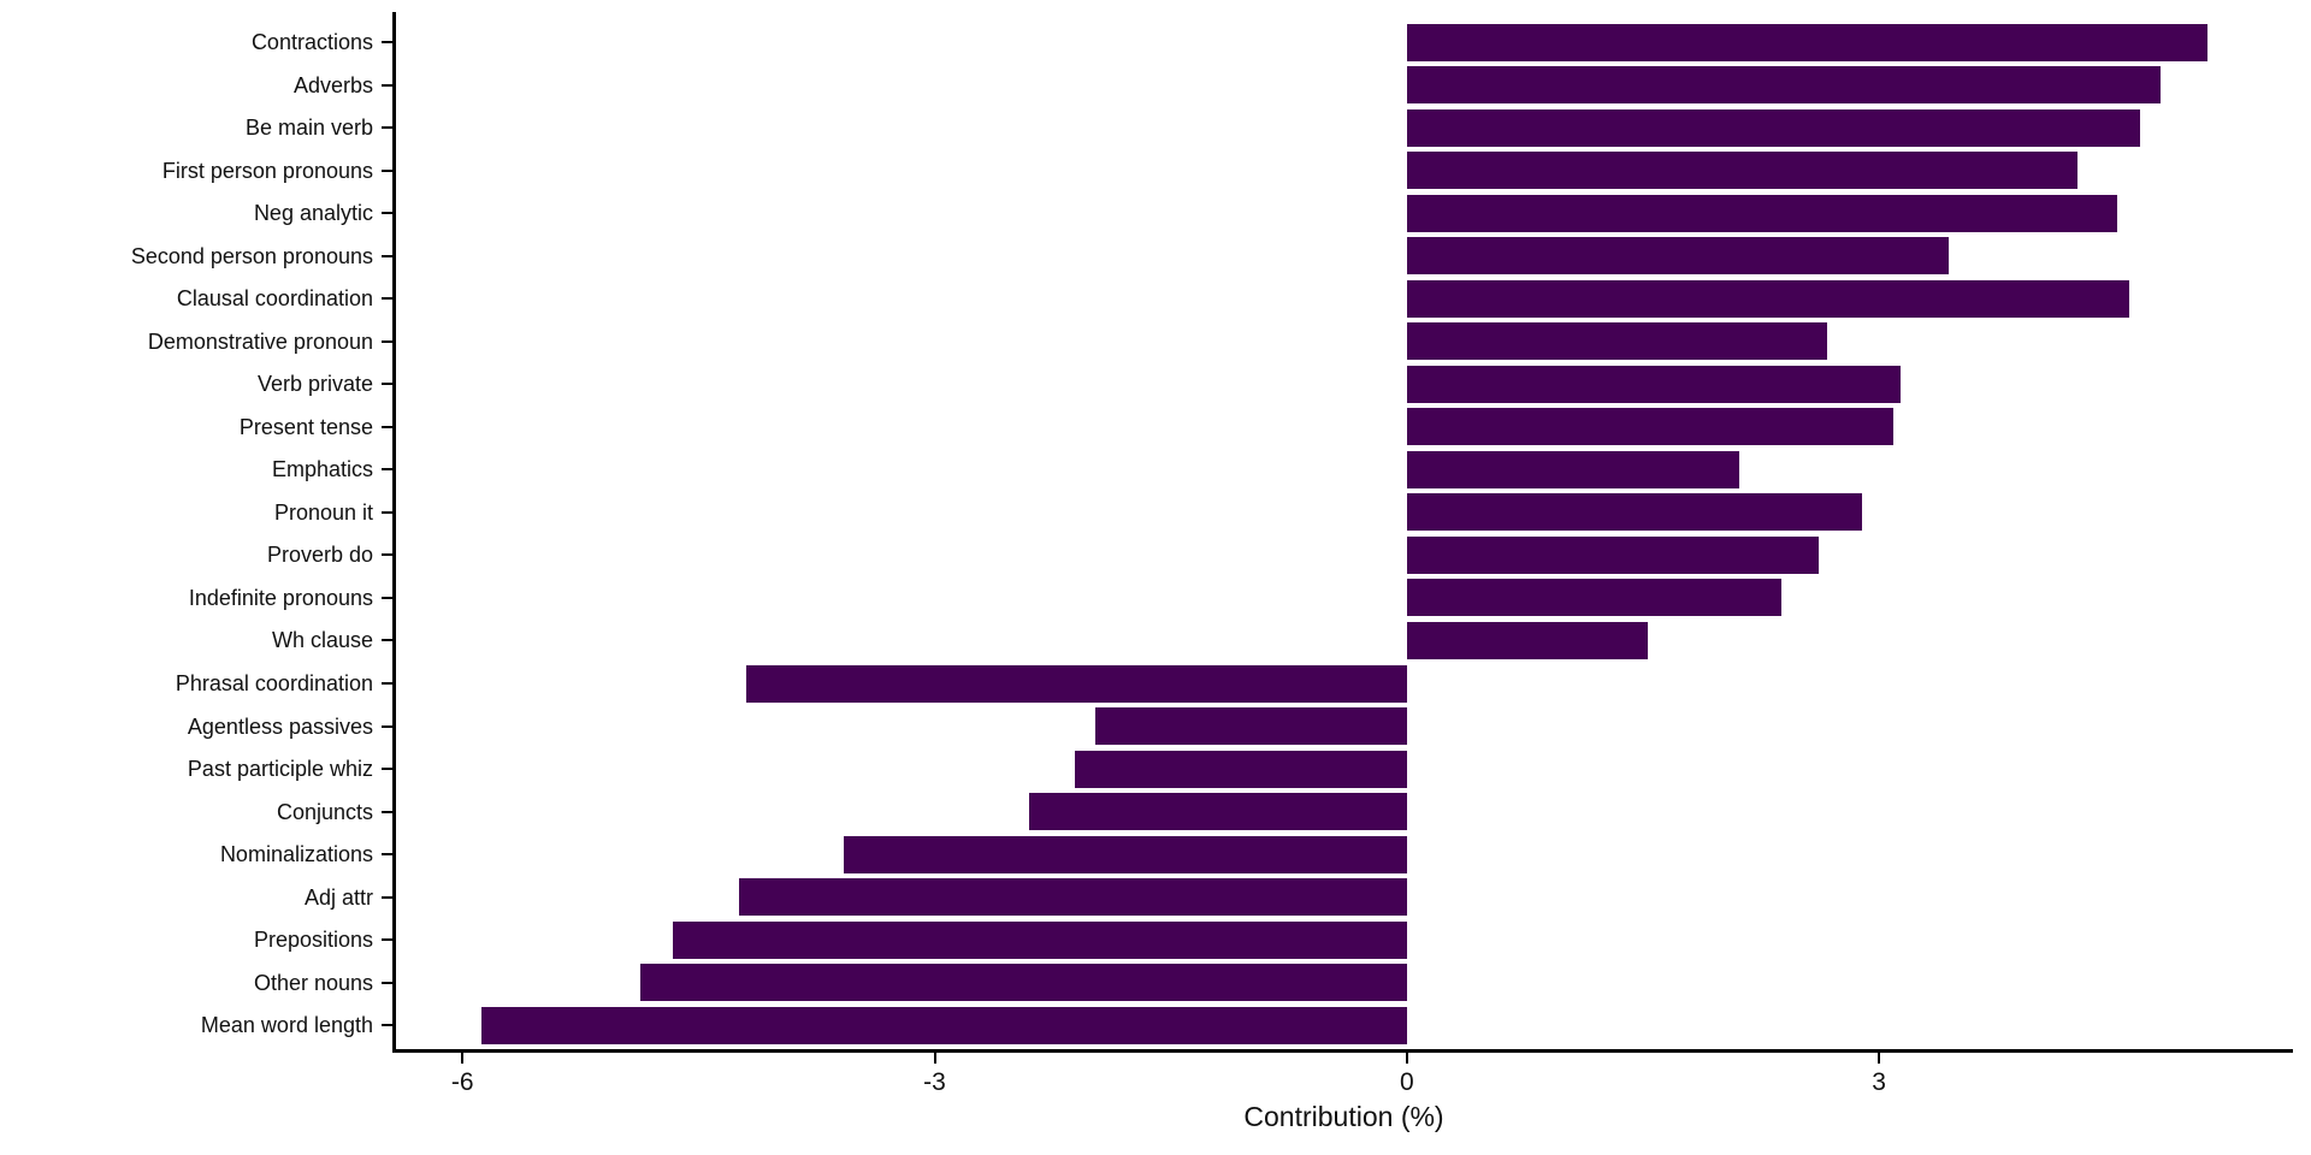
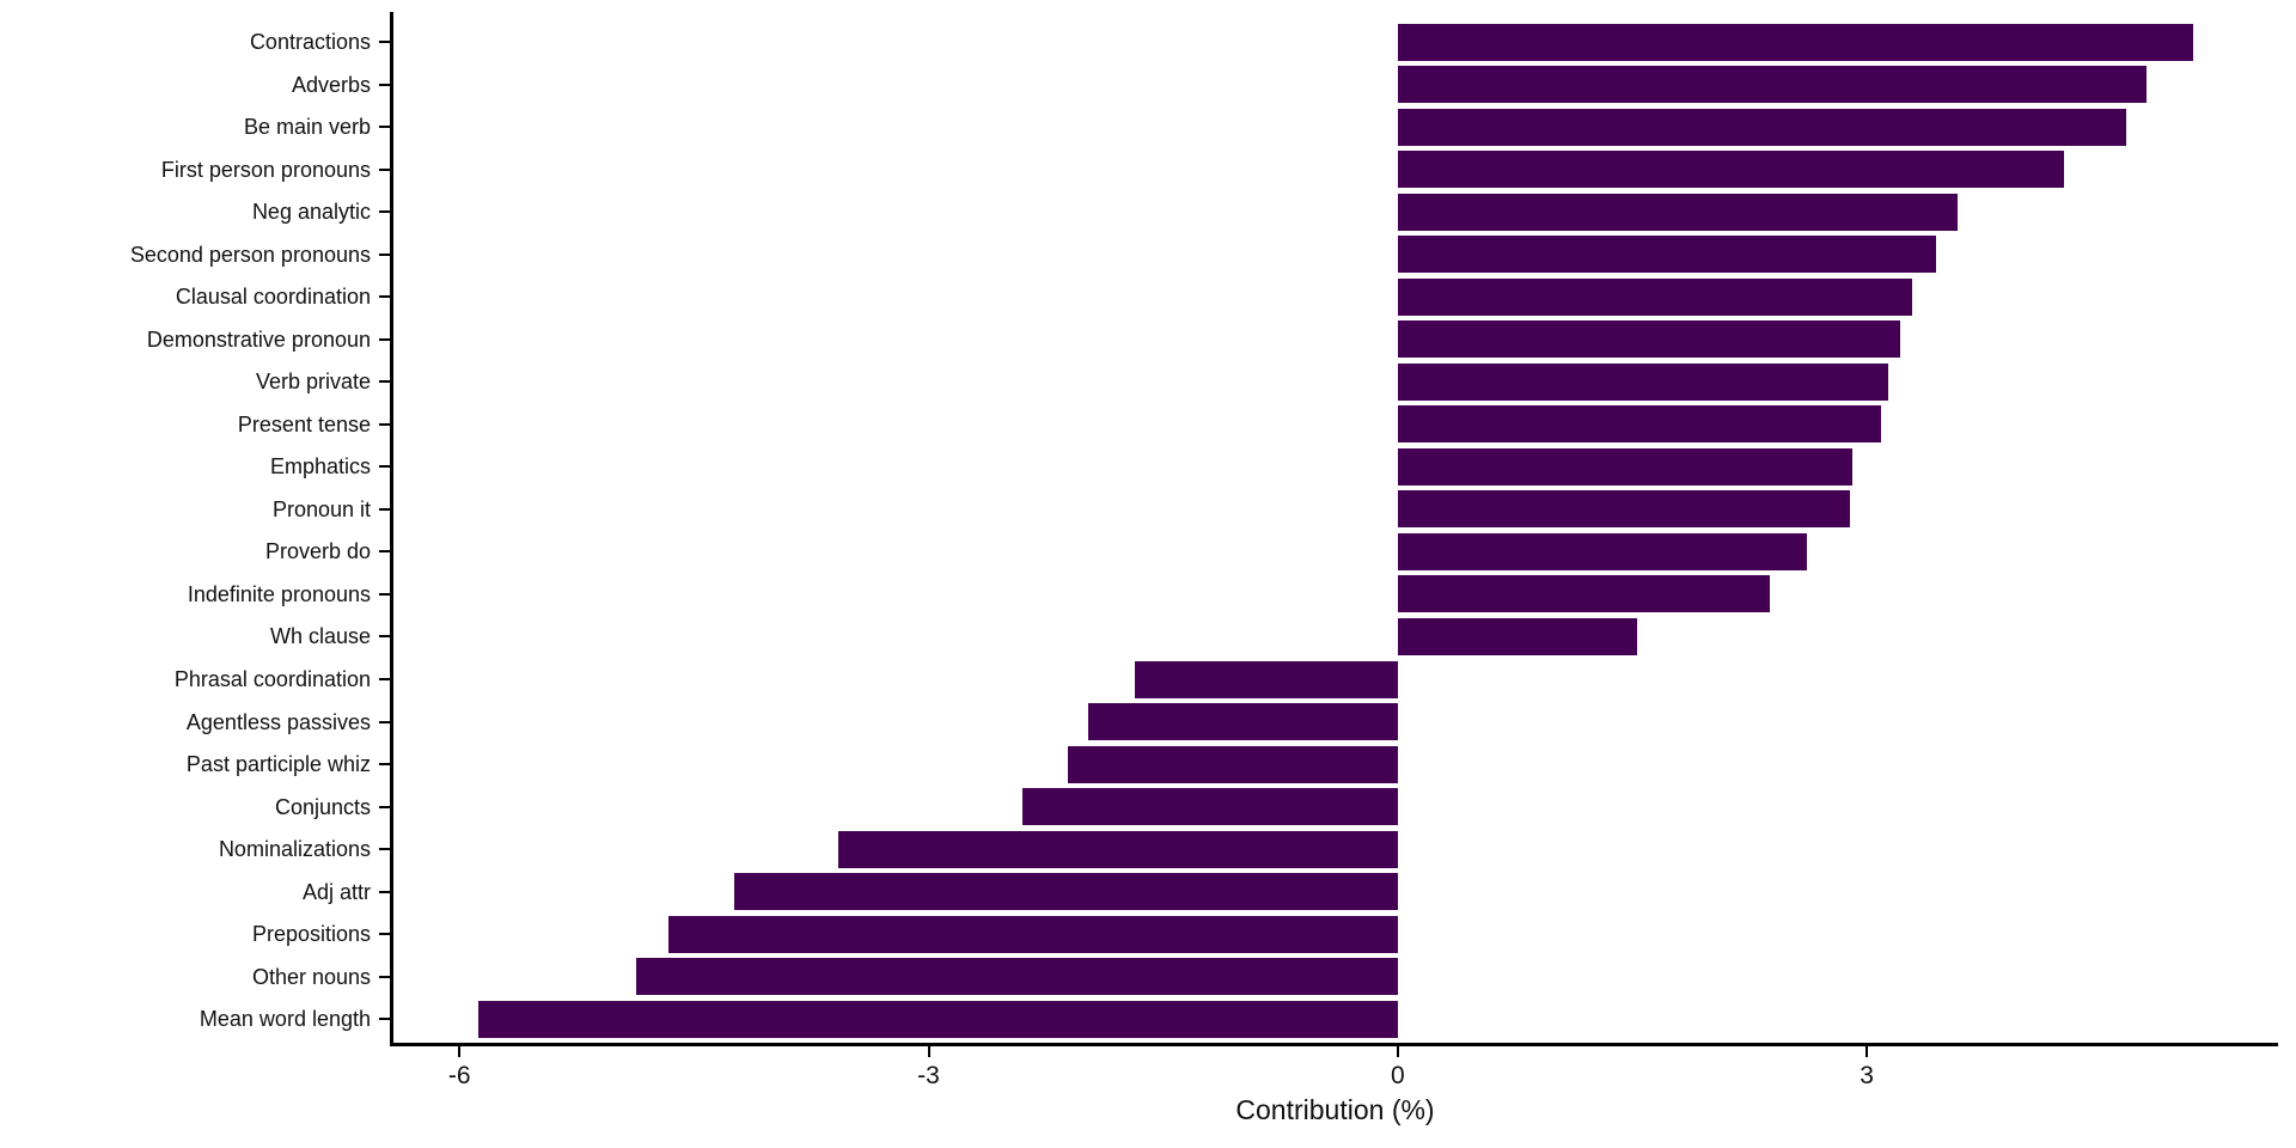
Neg analytic: 4.51 -> 3.58
Clausal coordination: 4.59 -> 3.29
Demonstrative pronoun: 2.67 -> 3.21
Emphatics: 2.11 -> 2.91
Phrasal coordination: -4.20 -> -1.68
